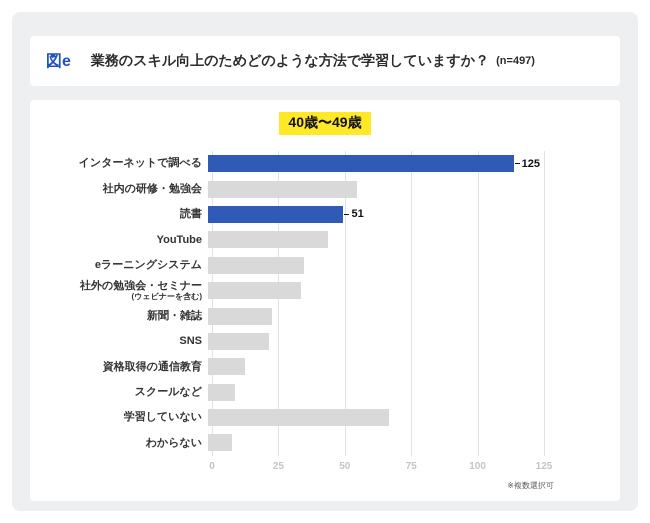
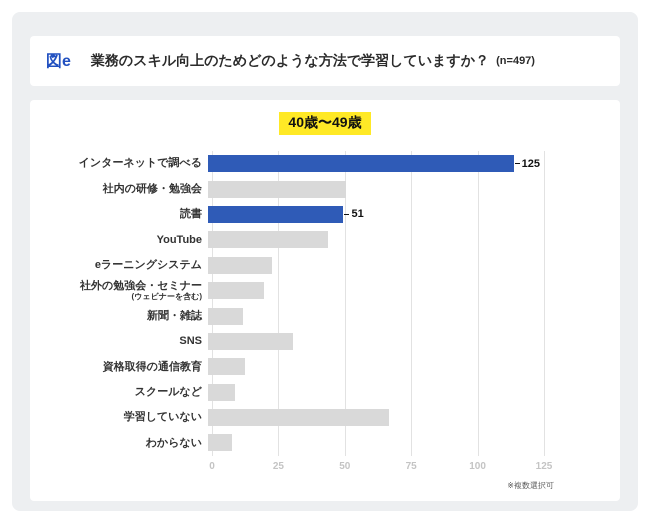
社内の研修・勉強会: 56 -> 52
eラーニングシステム: 36 -> 24
社外の勉強会・セミナー: 35 -> 21
新聞・雑誌: 24 -> 13
SNS: 23 -> 32
